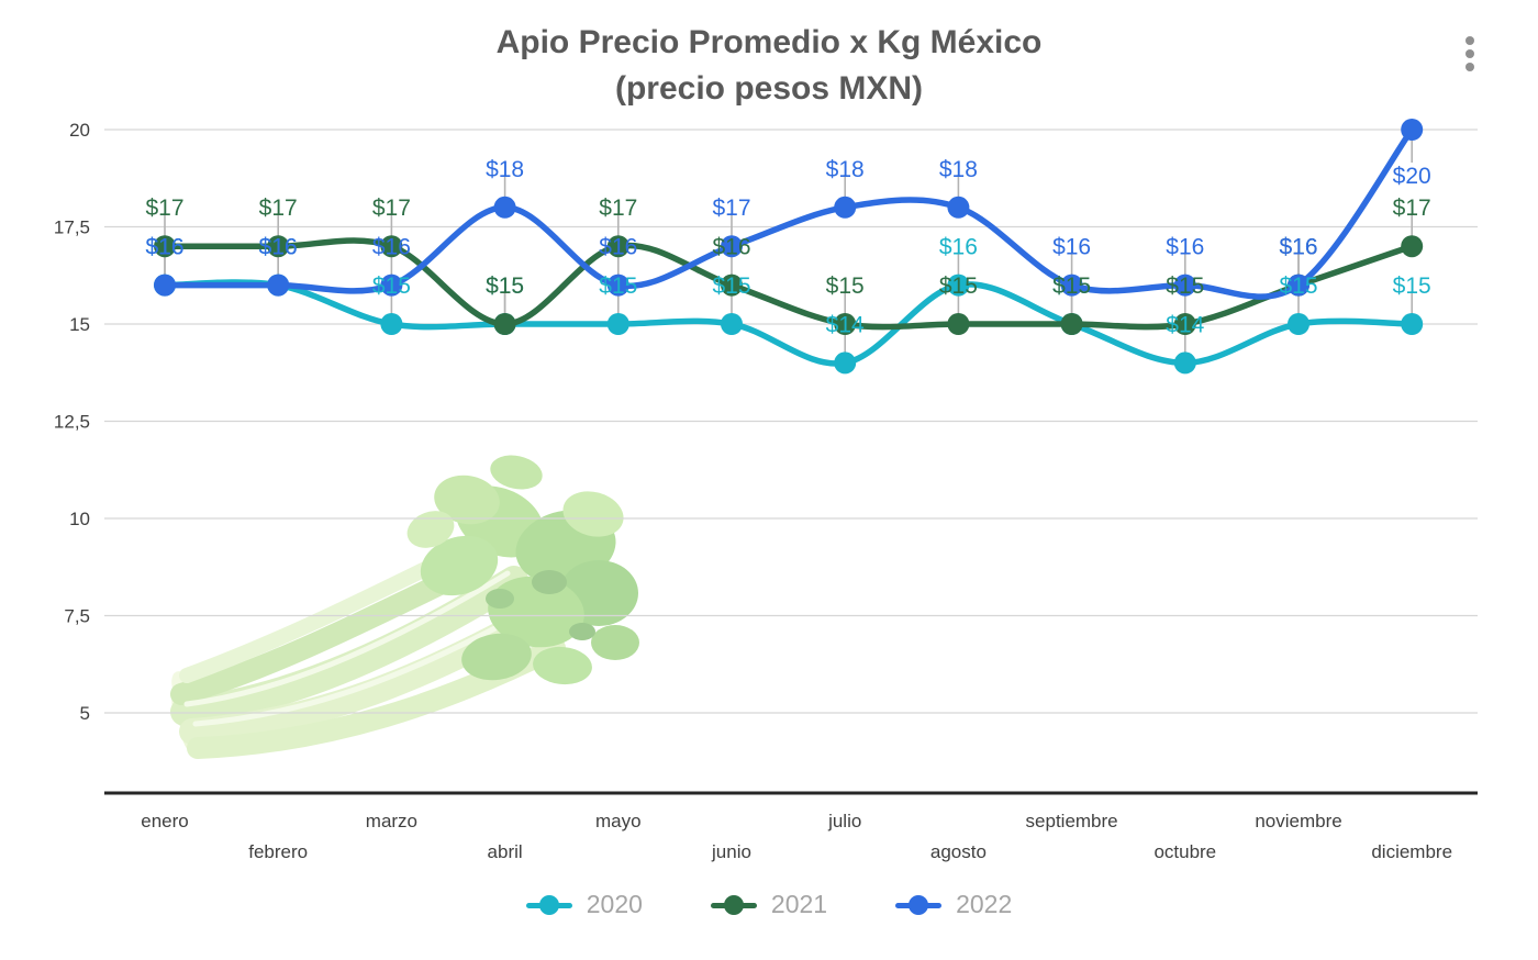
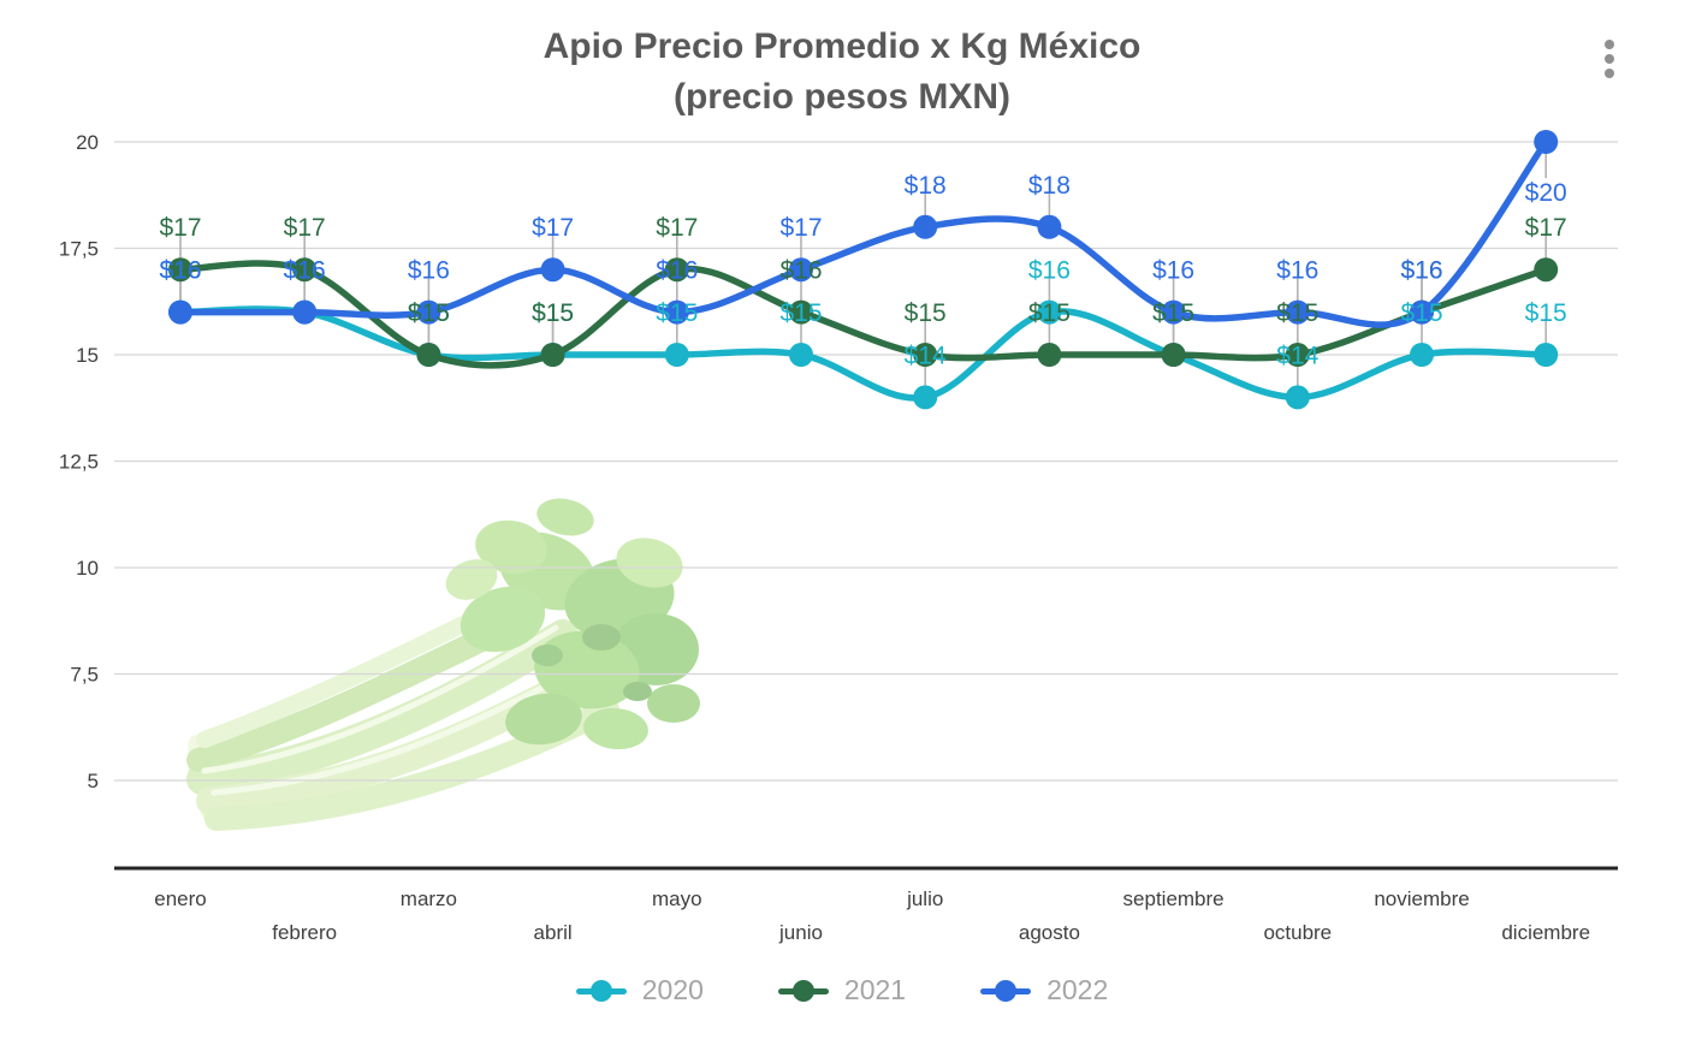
2021/marzo: $17 -> $15
2022/abril: $18 -> $17
